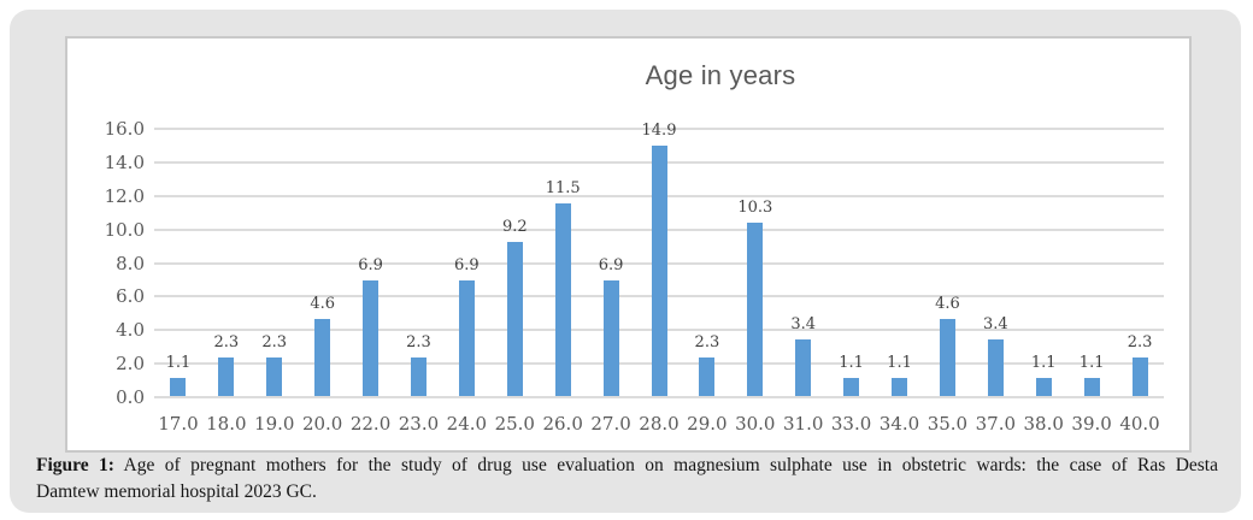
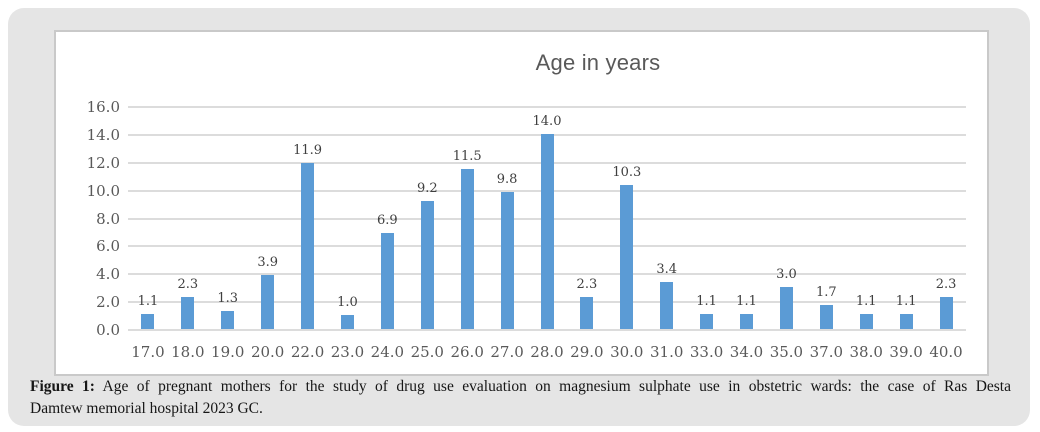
19.0: 2.3 -> 1.3
20.0: 4.6 -> 3.9
22.0: 6.9 -> 11.9
23.0: 2.3 -> 1.0
27.0: 6.9 -> 9.8
28.0: 14.9 -> 14.0
35.0: 4.6 -> 3.0
37.0: 3.4 -> 1.7
